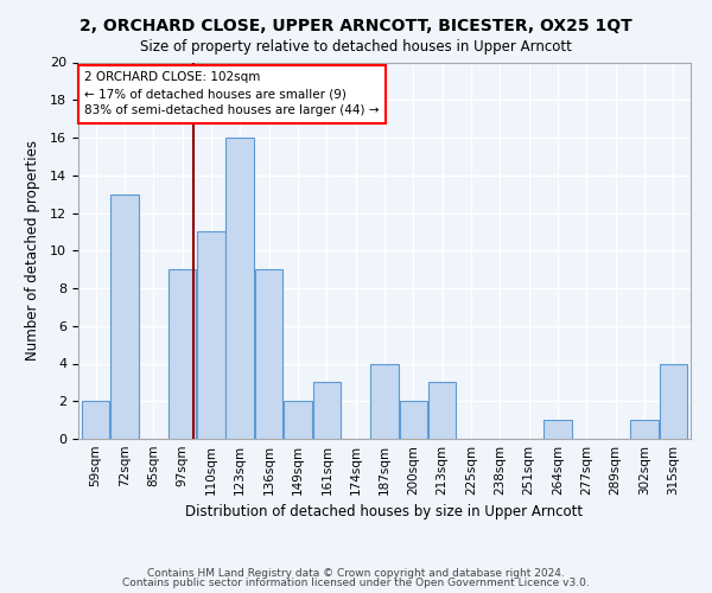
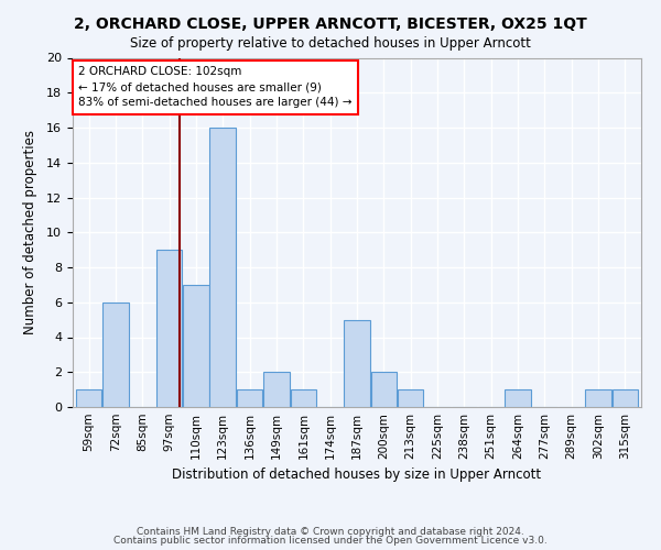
59sqm: 2 -> 1
72sqm: 13 -> 6
110sqm: 11 -> 7
136sqm: 9 -> 1
161sqm: 3 -> 1
187sqm: 4 -> 5
213sqm: 3 -> 1
315sqm: 4 -> 1
